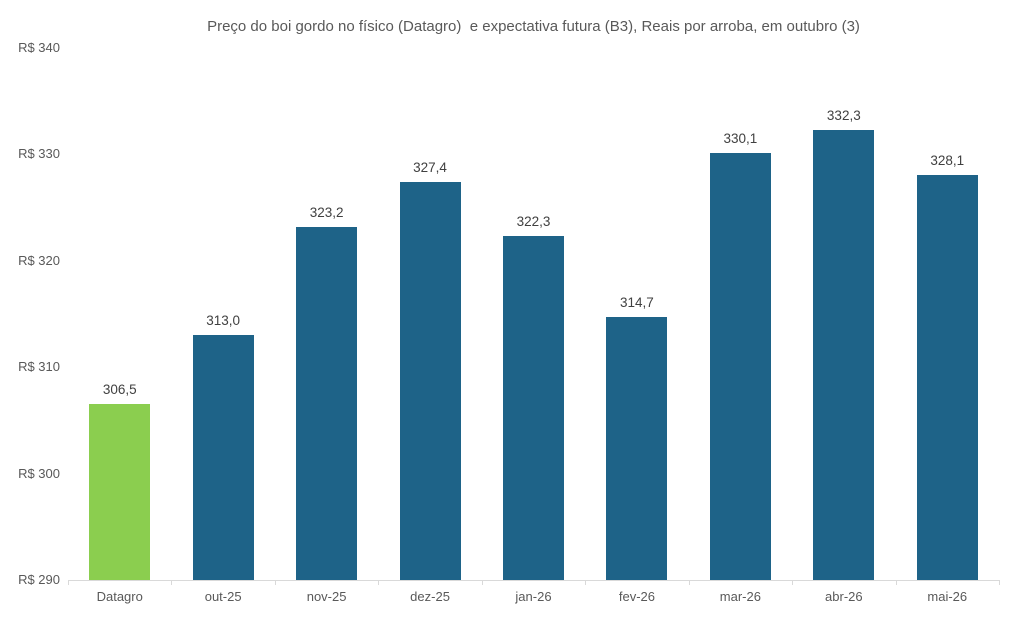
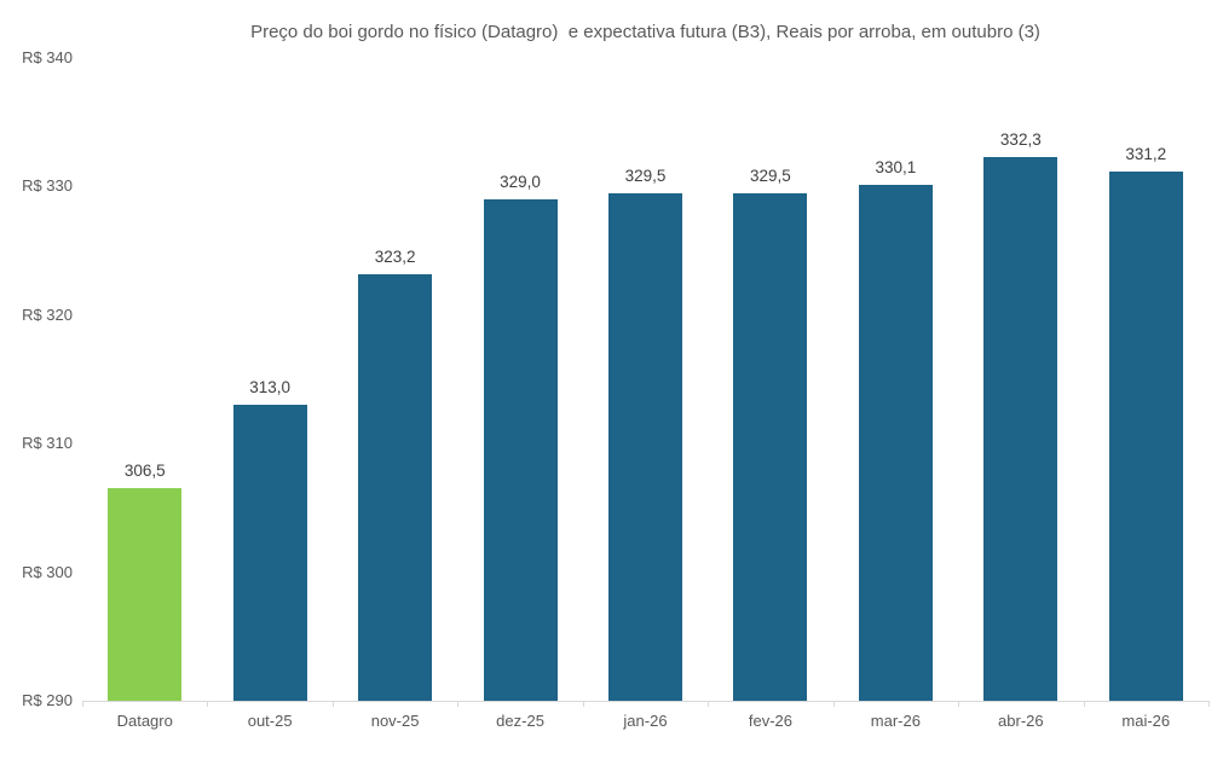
dez-25: 327,4 -> 329,0
jan-26: 322,3 -> 329,5
fev-26: 314,7 -> 329,5
mai-26: 328,1 -> 331,2
